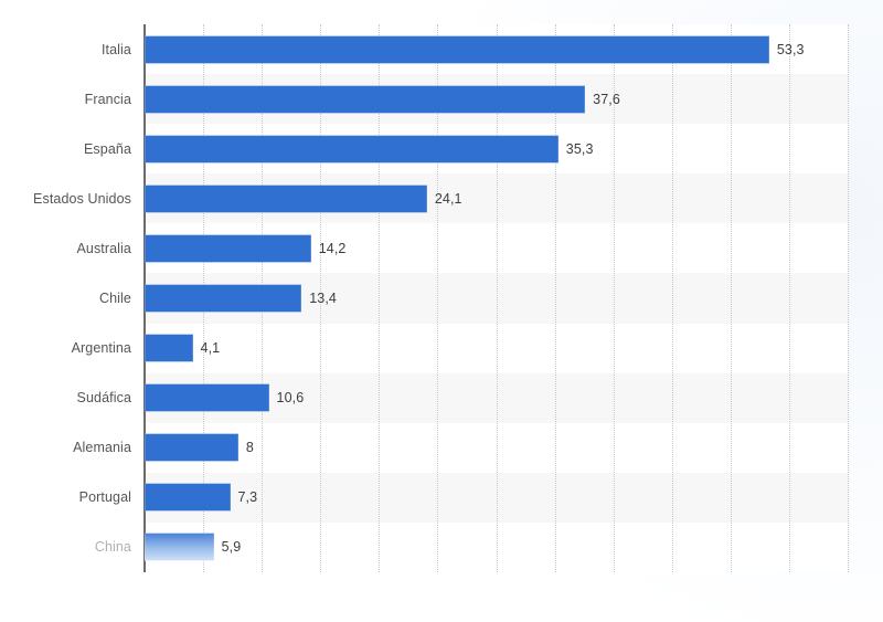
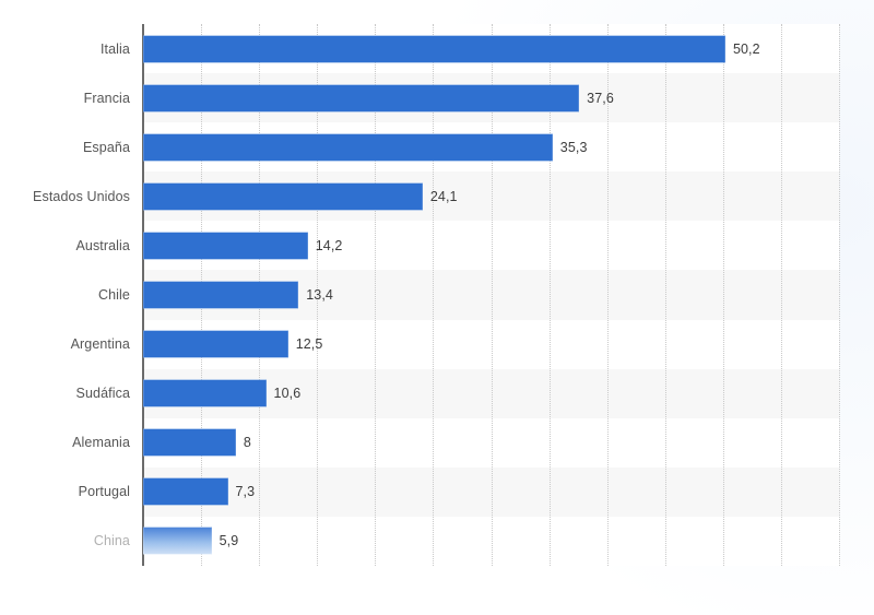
Italia: 53,3 -> 50,2
Argentina: 4,1 -> 12,5
